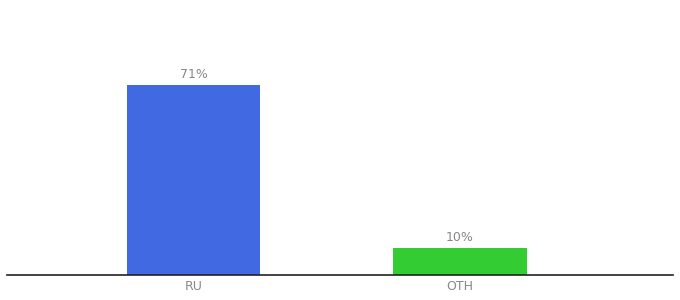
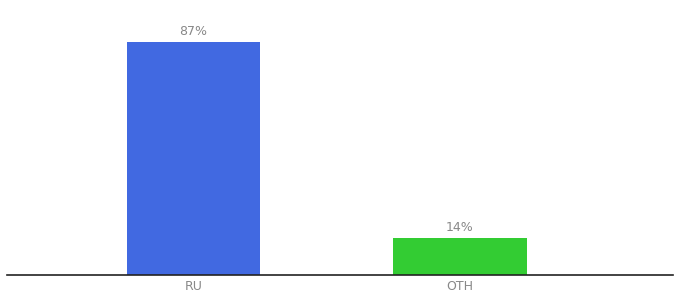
RU: 71% -> 87%
OTH: 10% -> 14%
